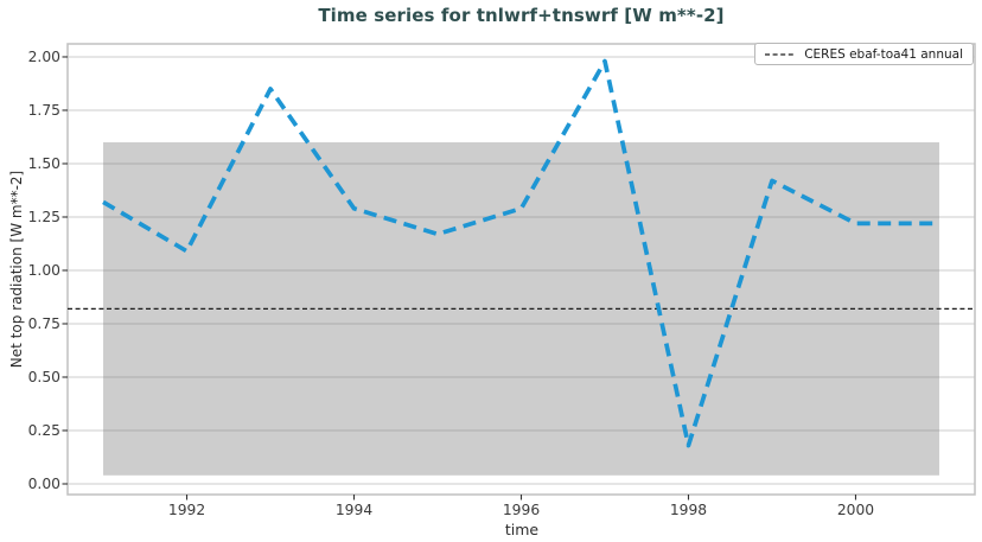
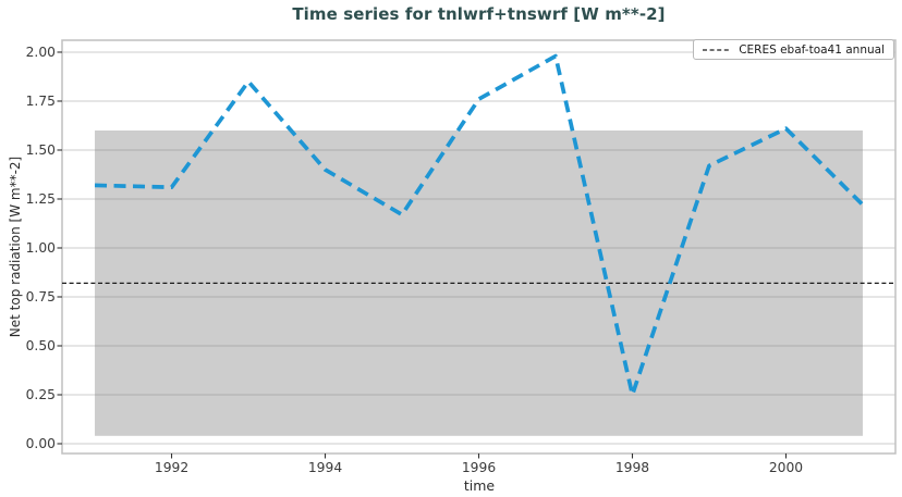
1992: 1.09 -> 1.31
1994: 1.29 -> 1.40
1996: 1.29 -> 1.76
1998: 0.18 -> 0.25
2000: 1.22 -> 1.61
